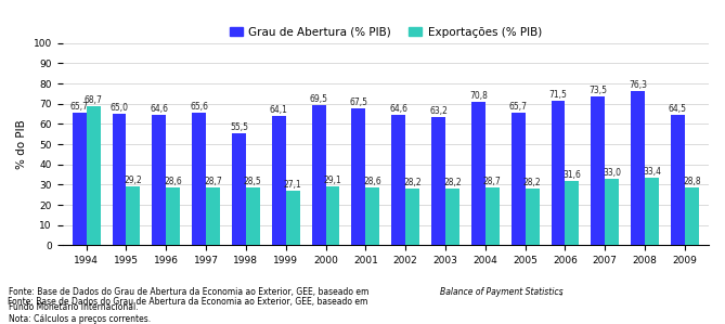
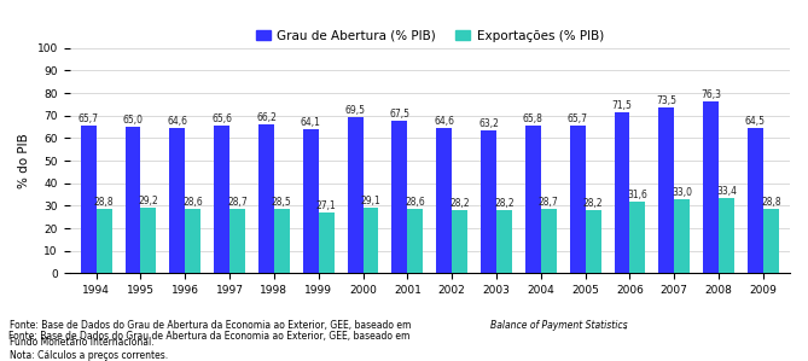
Exportações (% PIB)/1994: 68,7 -> 28,8
Grau de Abertura (% PIB)/1998: 55,5 -> 66,2
Grau de Abertura (% PIB)/2004: 70,8 -> 65,8
